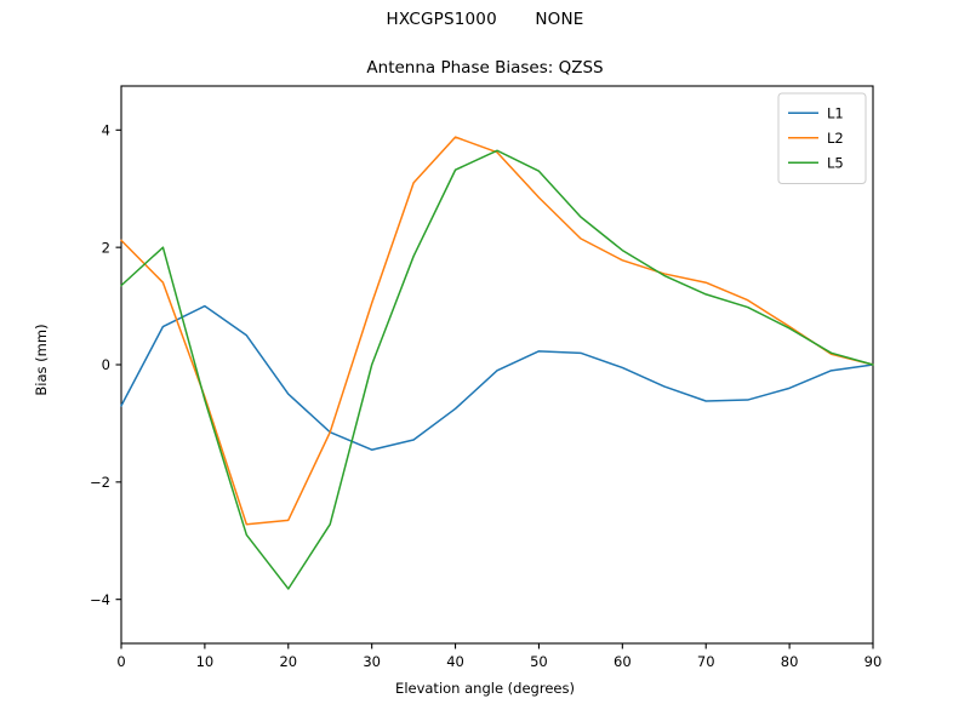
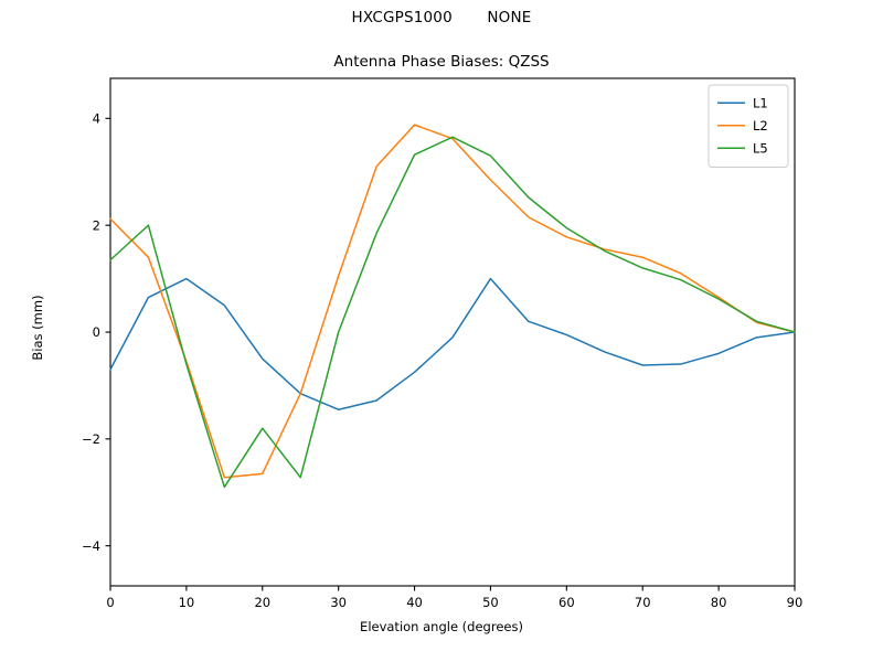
L5/20: -3.8 -> -1.8
L1/50: 0.2 -> 1.0
